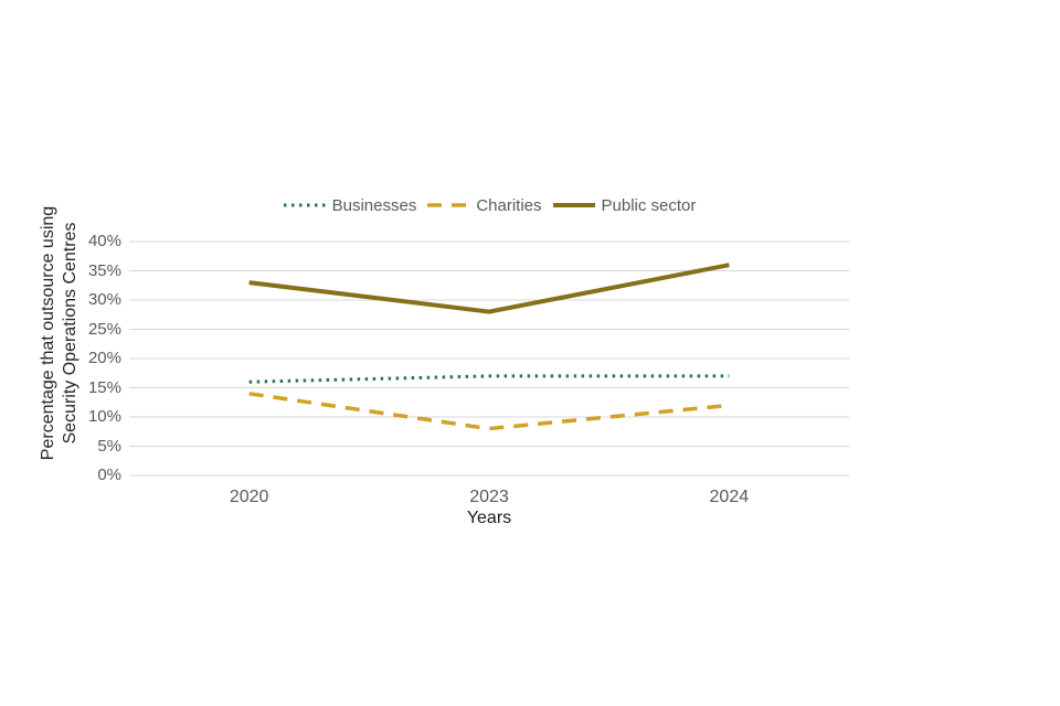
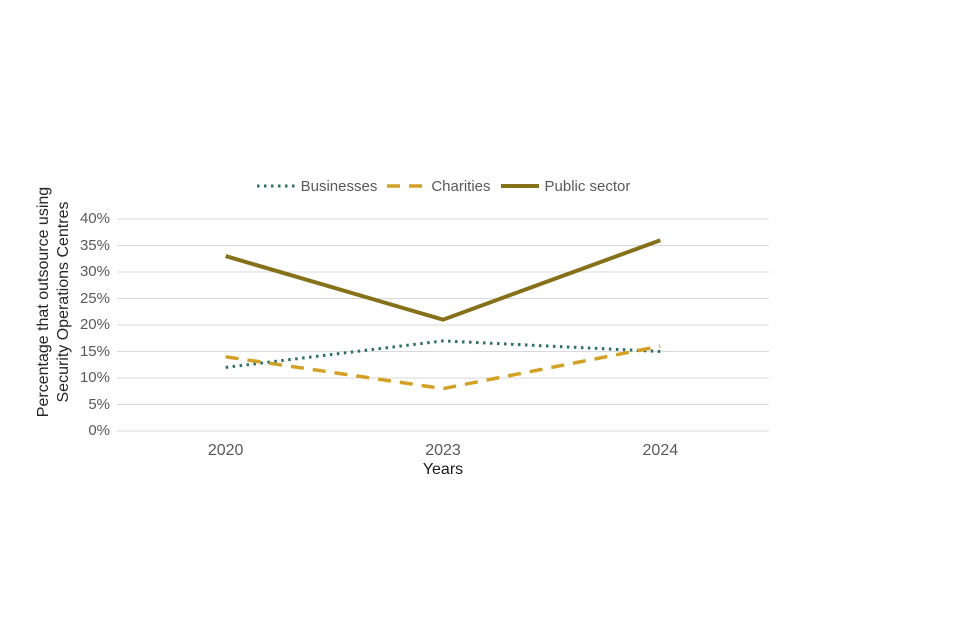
Businesses/2020: 16% -> 12%
Public sector/2023: 28% -> 21%
Businesses/2024: 17% -> 15%
Charities/2024: 12% -> 16%
